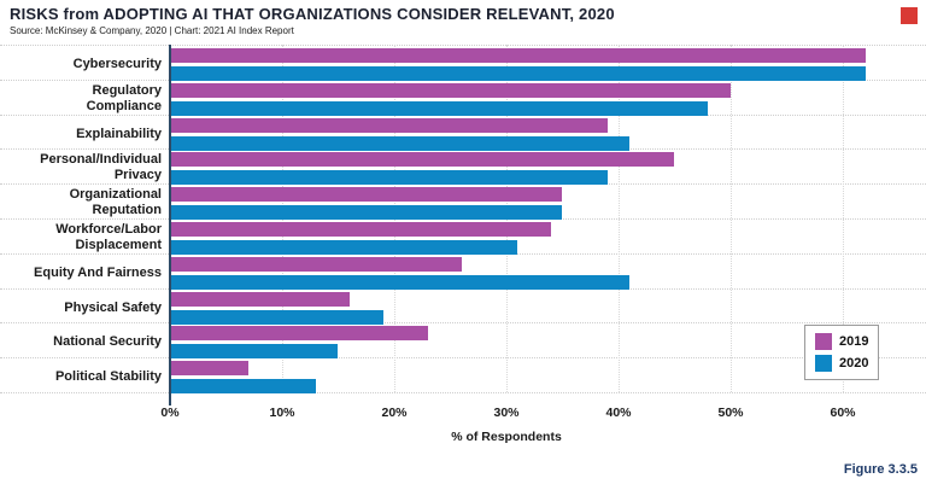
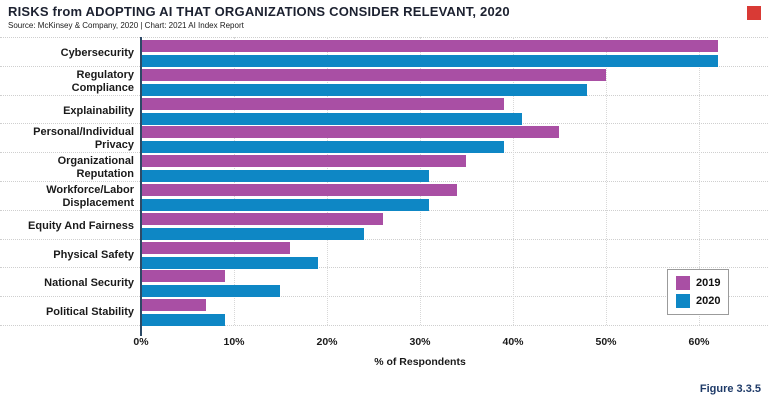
2020/Organizational Reputation: 35% -> 31%
2020/Equity And Fairness: 41% -> 24%
2019/National Security: 23% -> 9%
2020/Political Stability: 13% -> 9%
